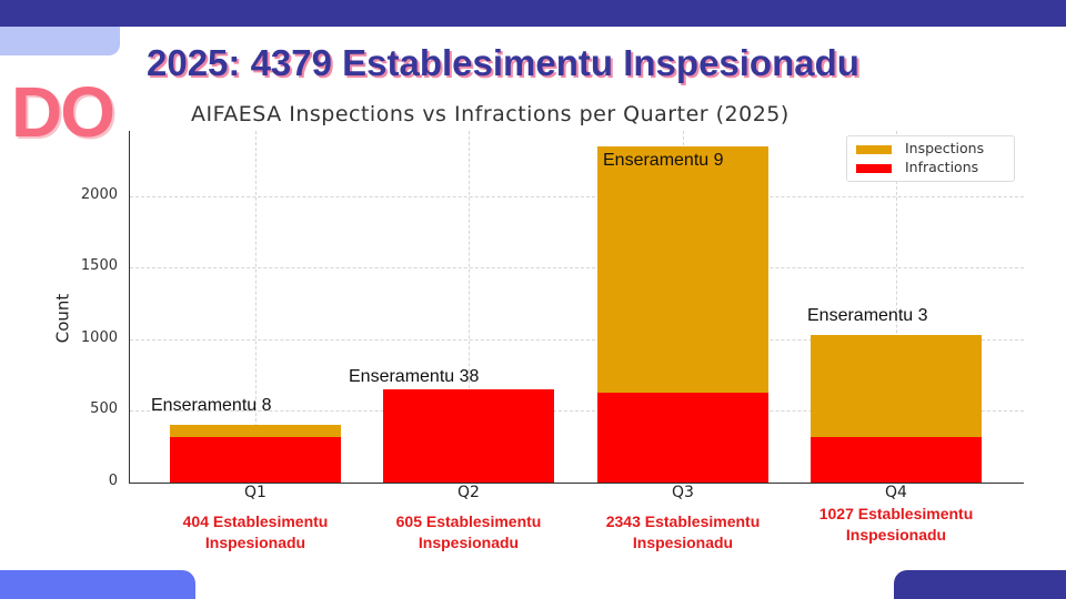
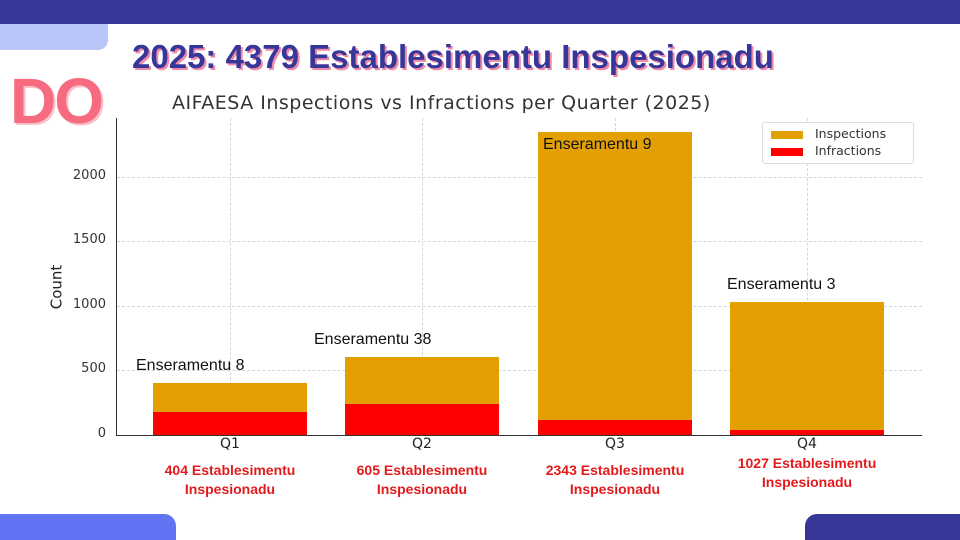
Infractions/Q1: 320 -> 180
Infractions/Q2: 650 -> 240
Infractions/Q3: 630 -> 120
Infractions/Q4: 320 -> 40
